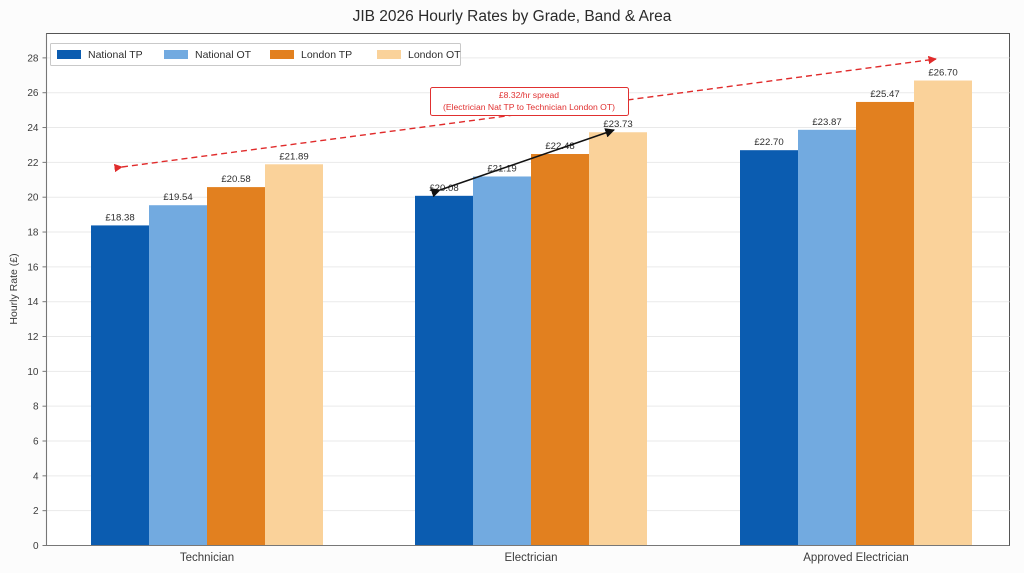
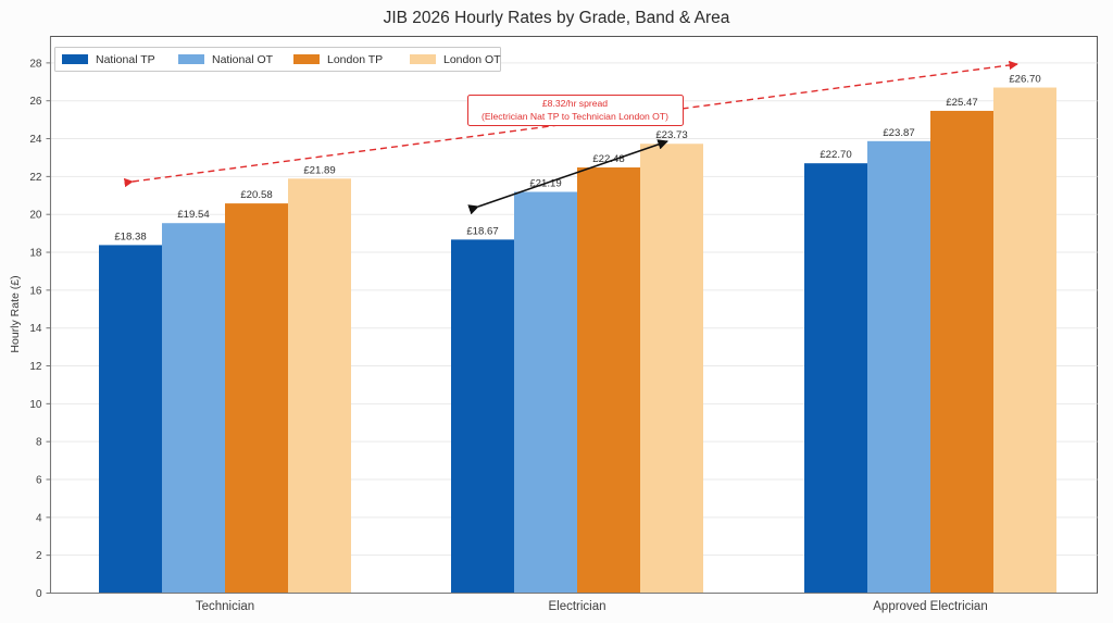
National TP/Electrician: £20.08 -> £18.67
